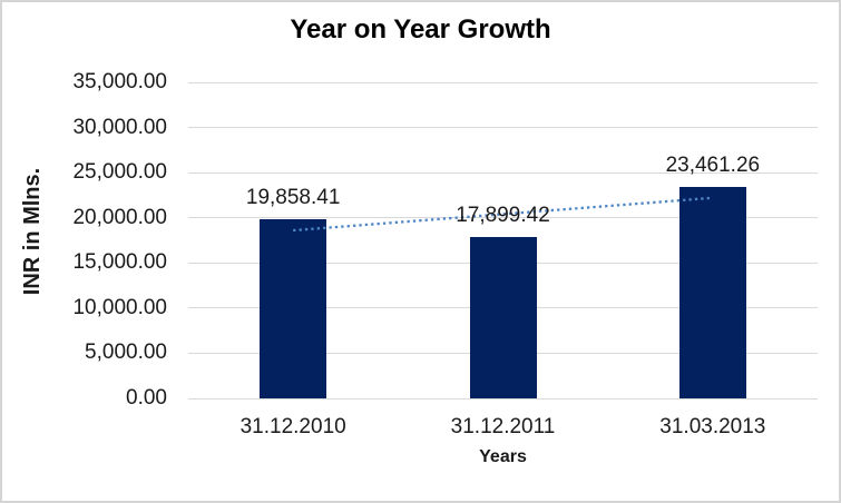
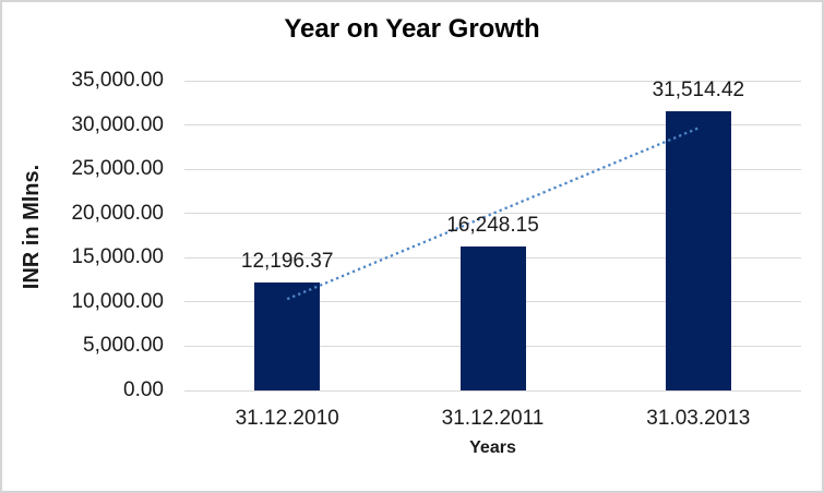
31.12.2010: 19,858.41 -> 12,196.37
31.12.2011: 17,899.42 -> 16,248.15
31.03.2013: 23,461.26 -> 31,514.42
